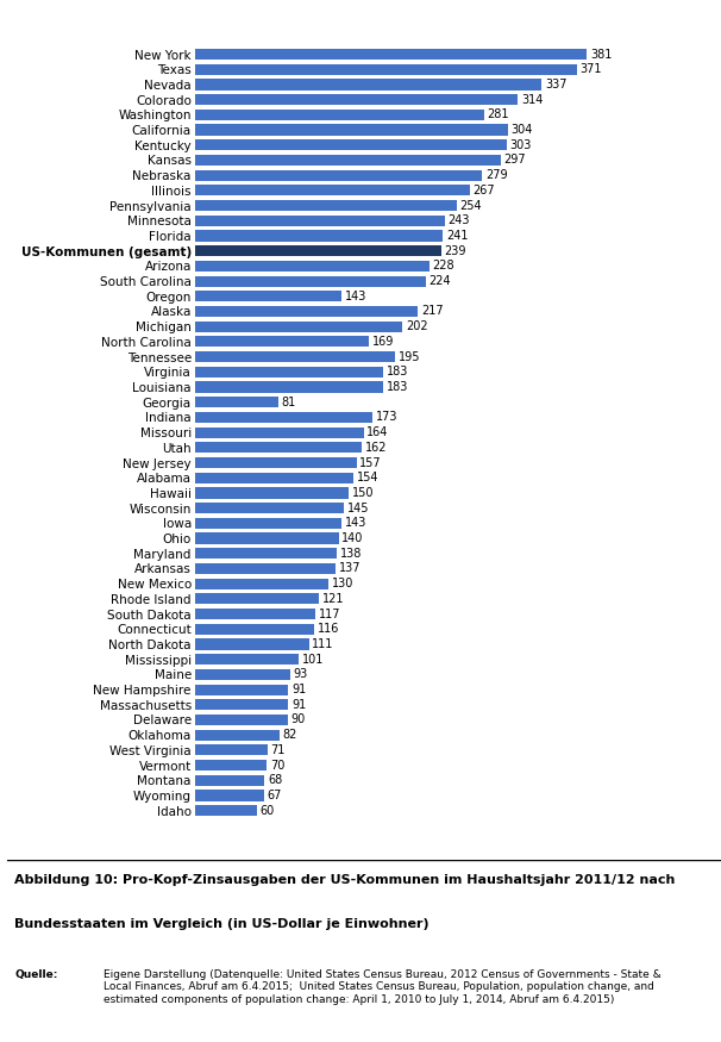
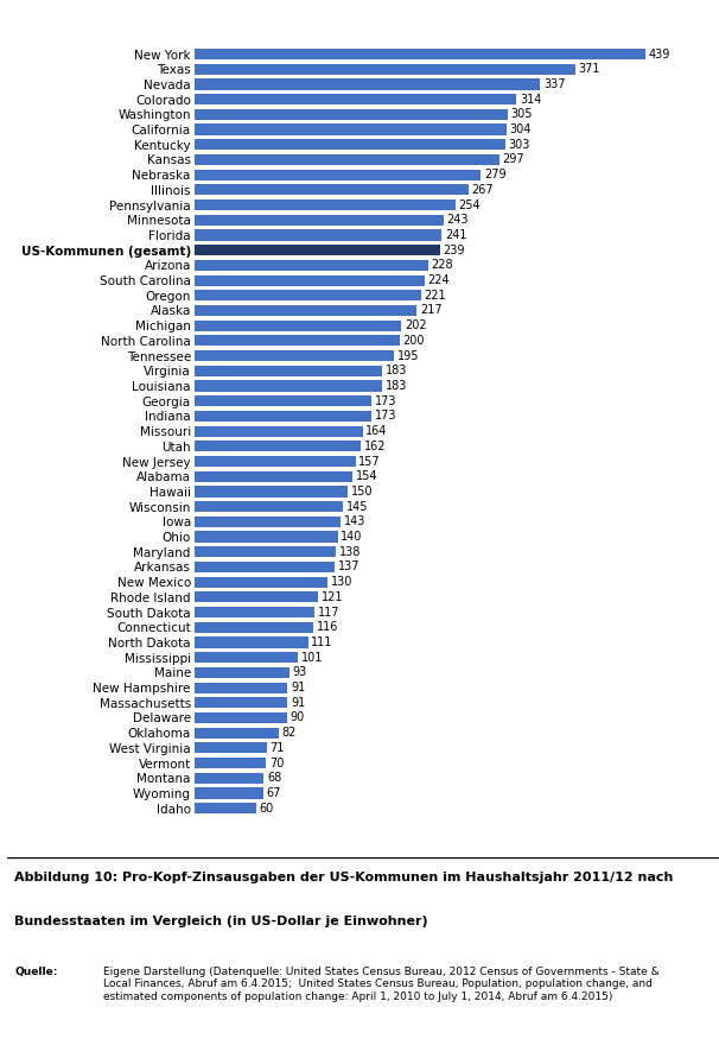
New York: 381 -> 439
Washington: 281 -> 305
Oregon: 143 -> 221
North Carolina: 169 -> 200
Georgia: 81 -> 173
